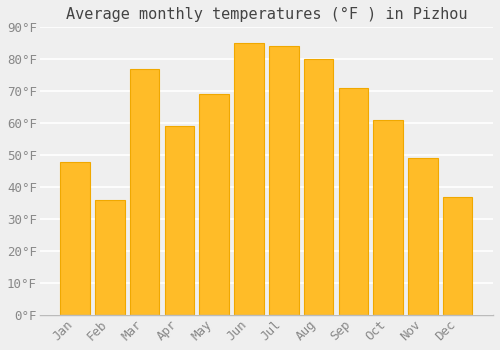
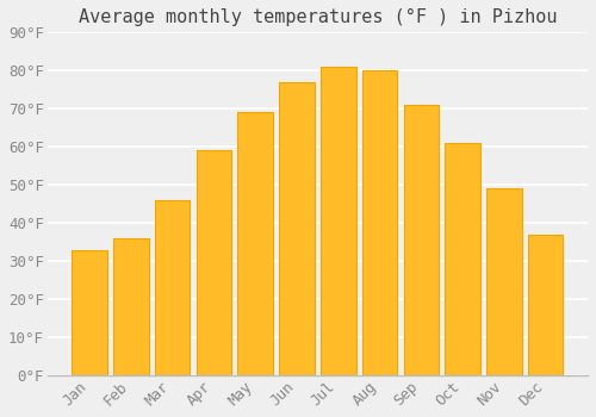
Jan: 48°F -> 33°F
Mar: 77°F -> 46°F
Jun: 85°F -> 77°F
Jul: 84°F -> 81°F
